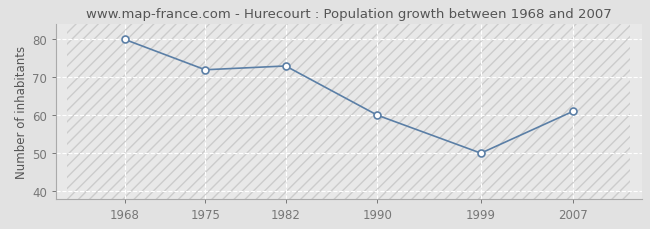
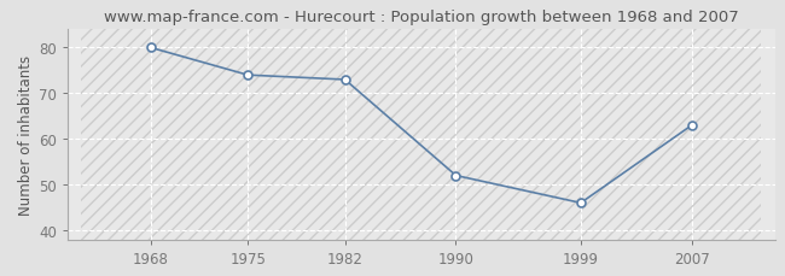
1975: 72 -> 74
1990: 60 -> 52
1999: 50 -> 46
2007: 61 -> 63
